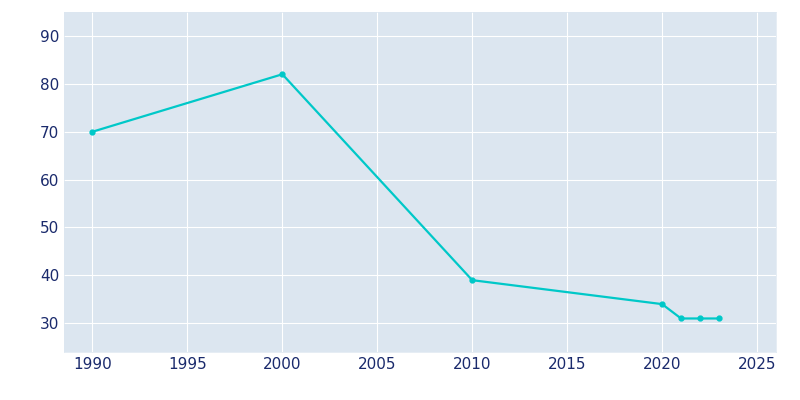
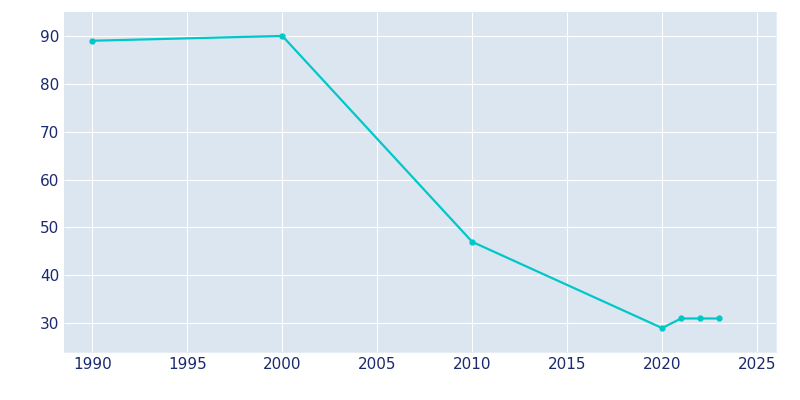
1990: 70 -> 89
2000: 82 -> 90
2010: 39 -> 47
2020: 34 -> 29
